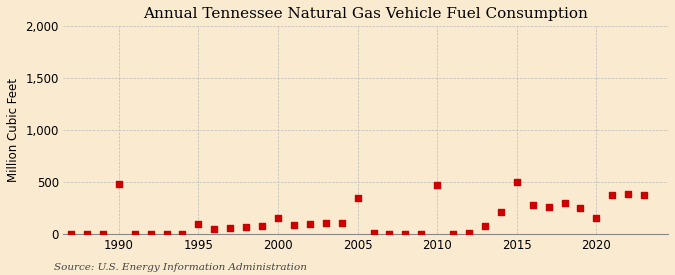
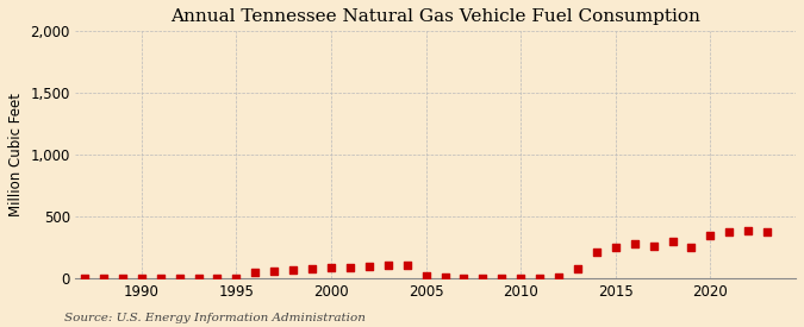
1990: 480 -> 0
1995: 100 -> 10
2000: 160 -> 90
2005: 350 -> 20
2010: 470 -> 0
2015: 500 -> 260
2020: 160 -> 340
